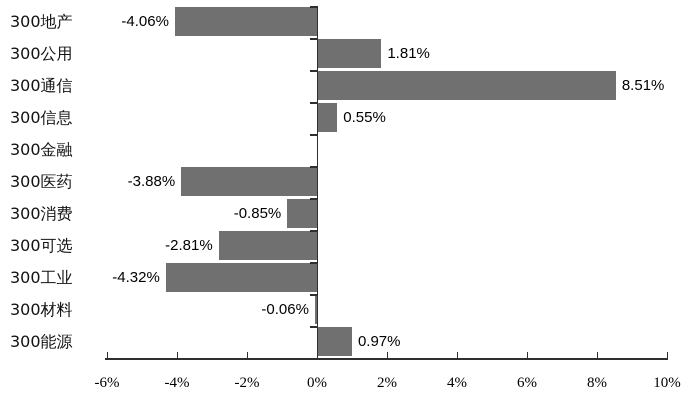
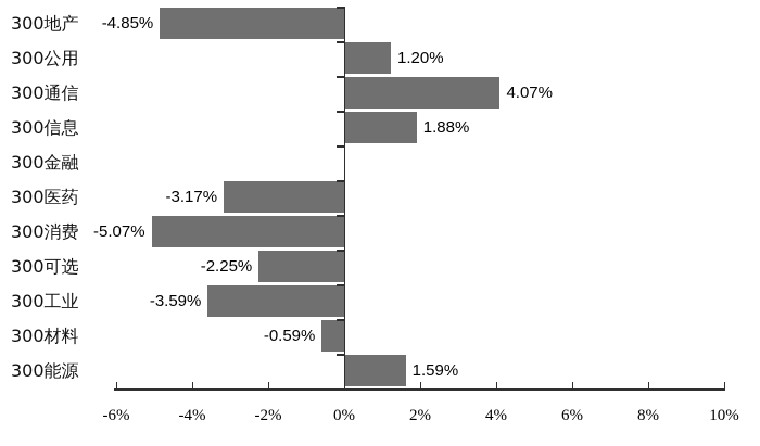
300地产: -4.06% -> -4.85%
300公用: 1.81% -> 1.20%
300通信: 8.51% -> 4.07%
300信息: 0.55% -> 1.88%
300医药: -3.88% -> -3.17%
300消费: -0.85% -> -5.07%
300可选: -2.81% -> -2.25%
300工业: -4.32% -> -3.59%
300材料: -0.06% -> -0.59%
300能源: 0.97% -> 1.59%
